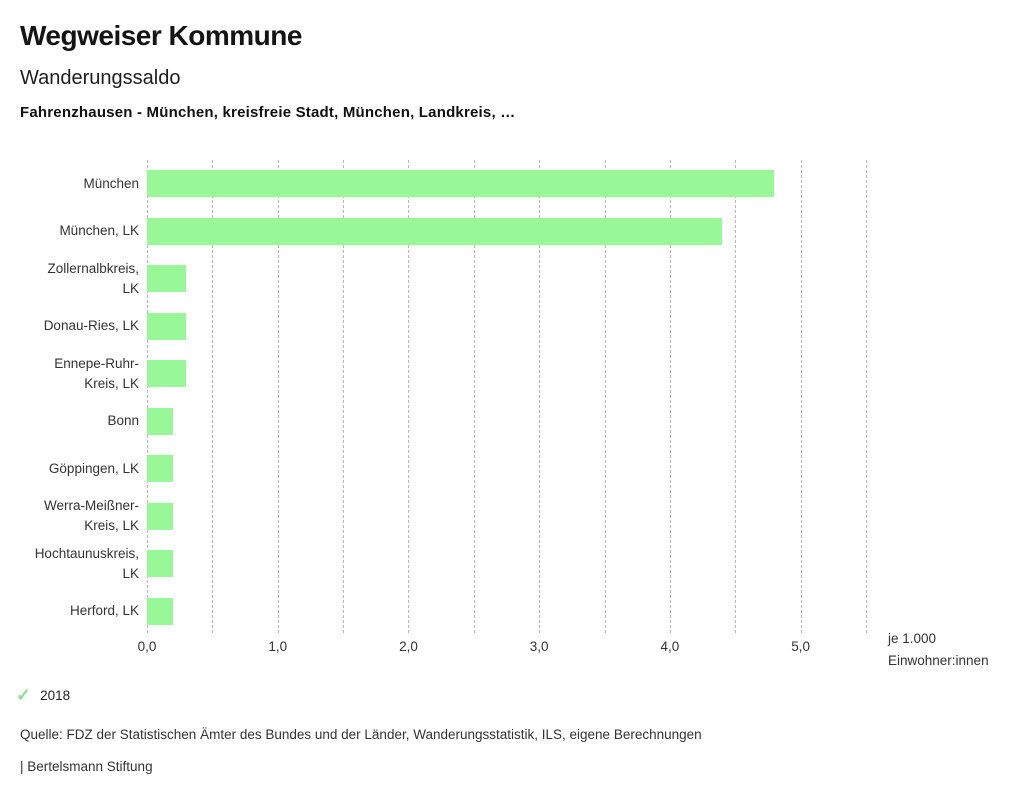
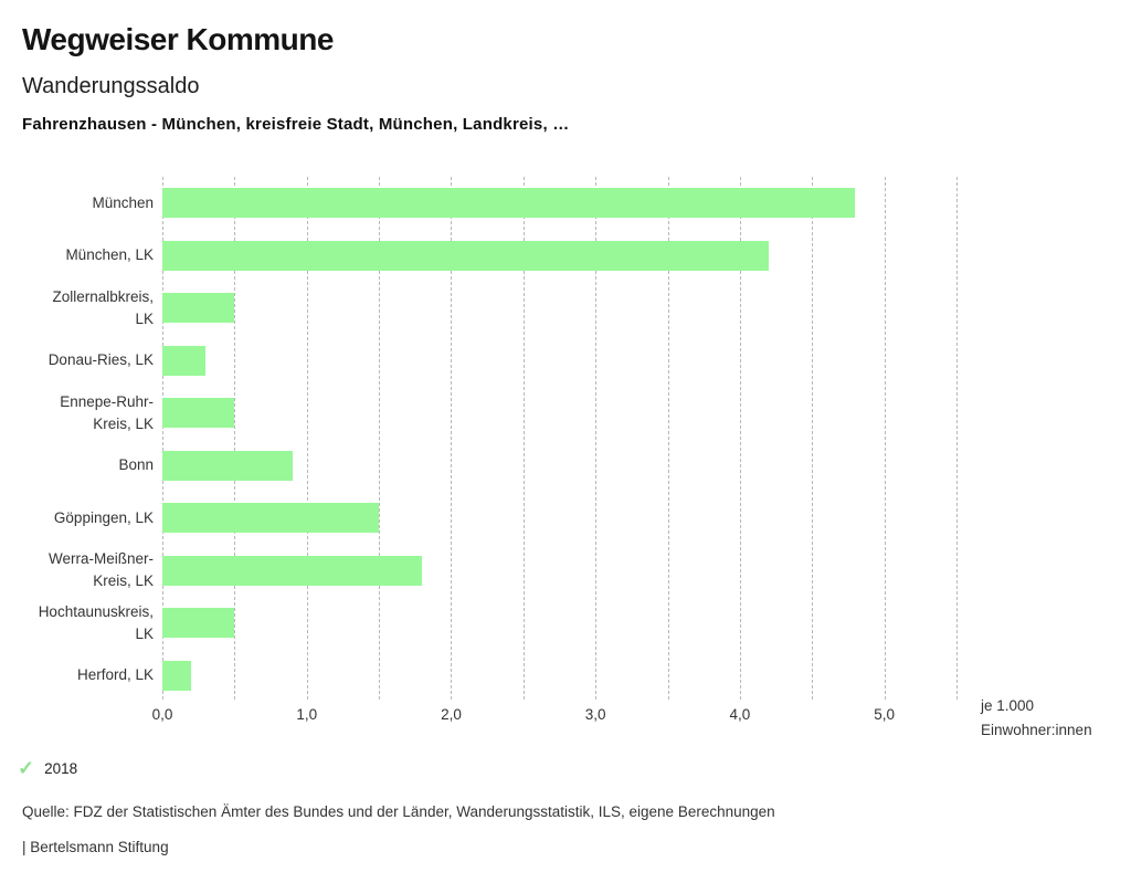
München, LK: 4,4 -> 4,2
Zollernalbkreis, LK: 0,3 -> 0,5
Ennepe-Ruhr-Kreis, LK: 0,3 -> 0,5
Bonn: 0,2 -> 0,9
Göppingen, LK: 0,2 -> 1,5
Werra-Meißner-Kreis, LK: 0,2 -> 1,8
Hochtaunuskreis, LK: 0,2 -> 0,5
